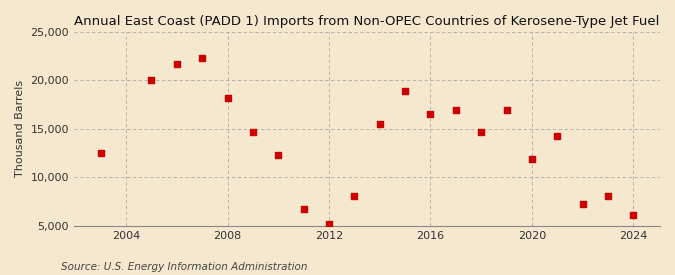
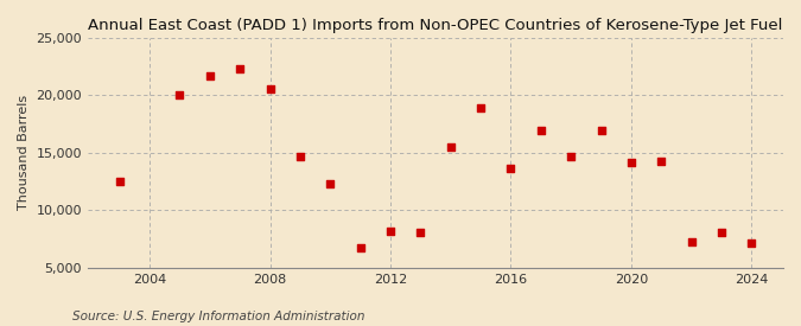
2008: 18,200 -> 20,600
2012: 5,200 -> 8,200
2016: 16,500 -> 13,600
2020: 11,900 -> 14,200
2024: 6,100 -> 7,200
